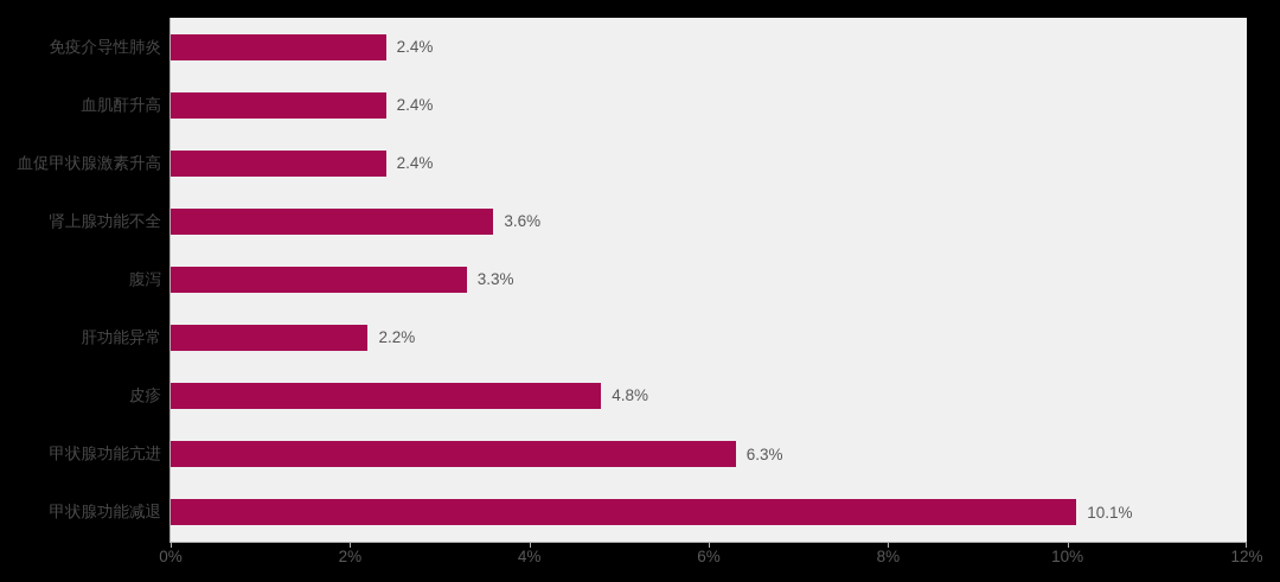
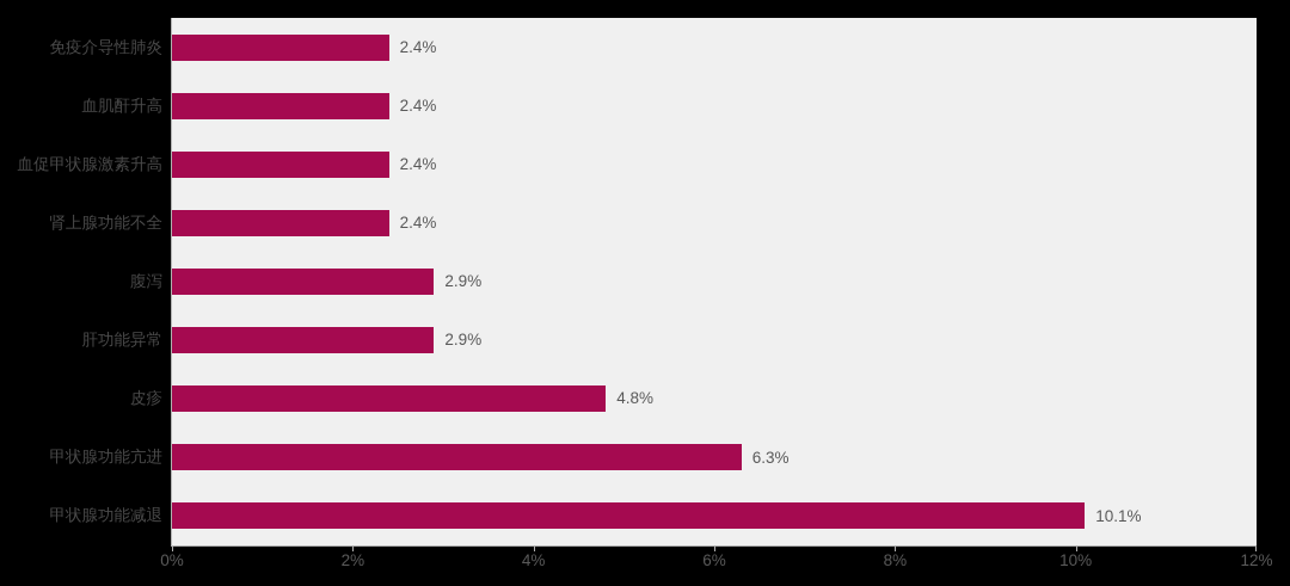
肾上腺功能不全: 3.6% -> 2.4%
腹泻: 3.3% -> 2.9%
肝功能异常: 2.2% -> 2.9%
